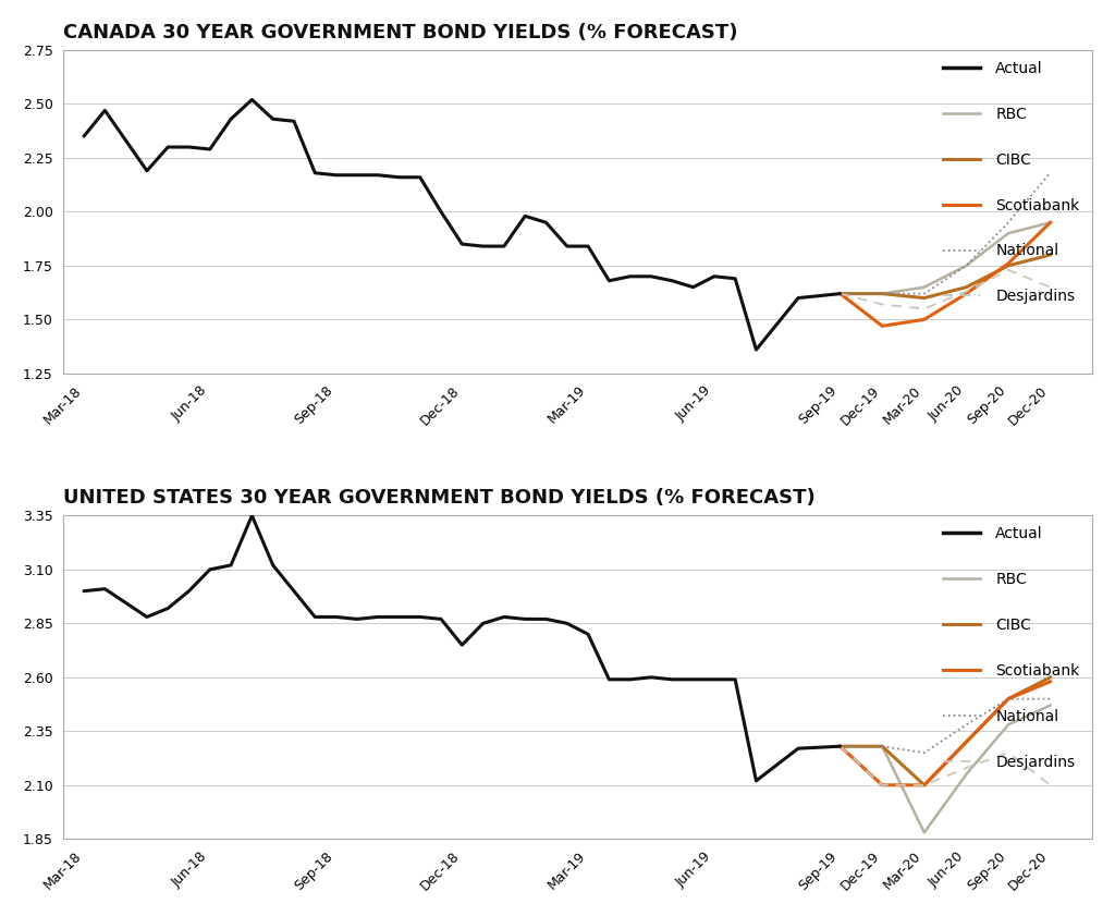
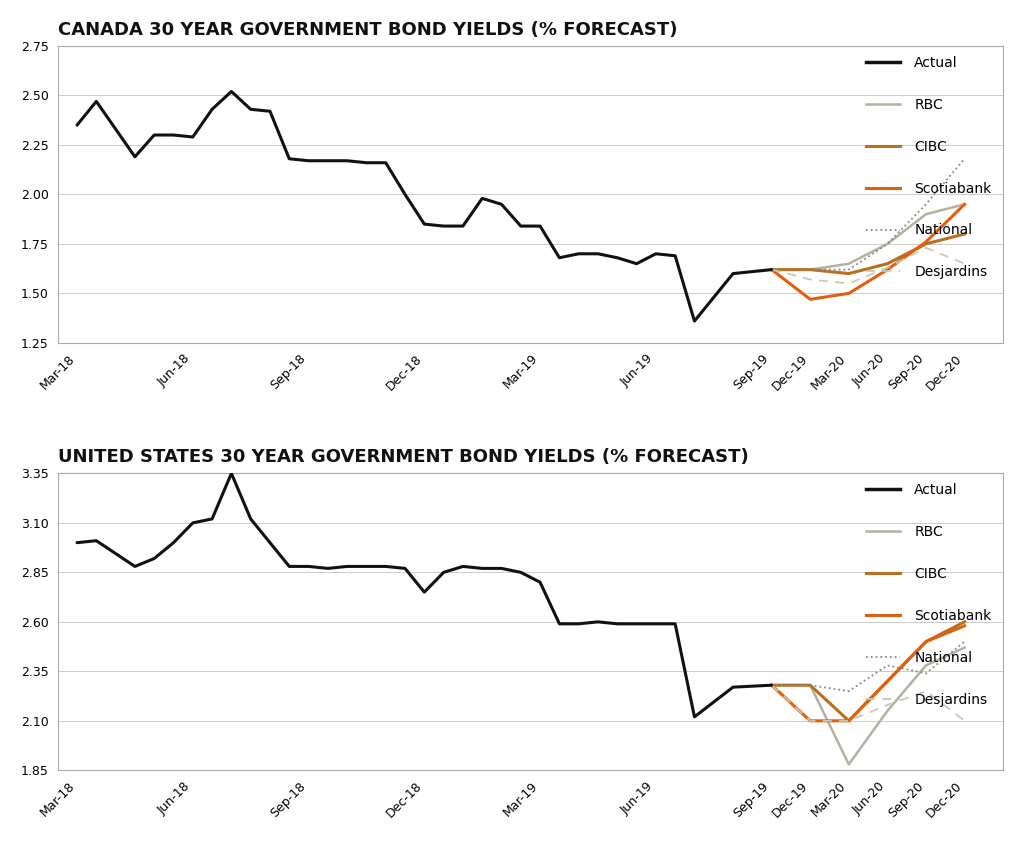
UNITED STATES 30 YEAR GOVERNMENT BOND YIELDS (% FORECAST)/National/Sep-20: 2.50 -> 2.34
